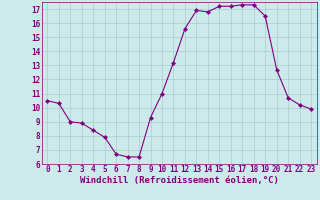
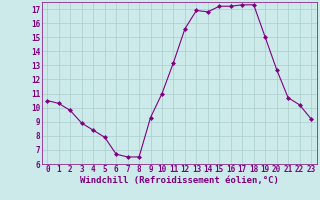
2: 9.0 -> 9.8
19: 16.5 -> 15.0
23: 9.9 -> 9.2
